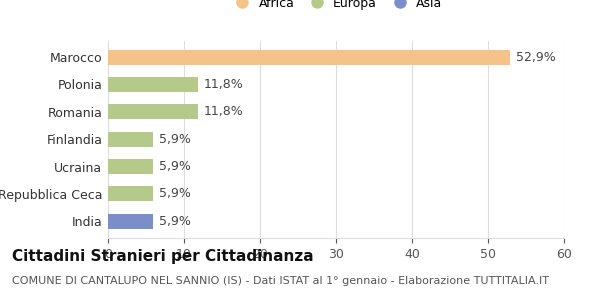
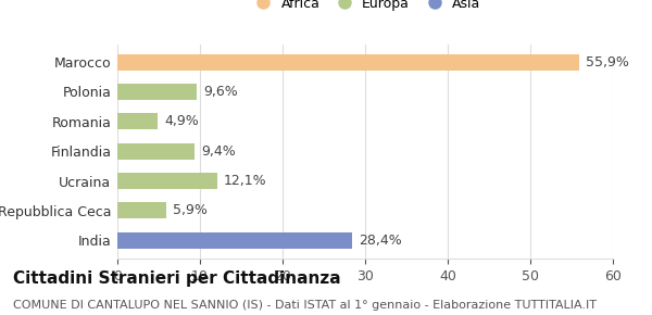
Marocco: 52,9% -> 55,9%
Polonia: 11,8% -> 9,6%
Romania: 11,8% -> 4,9%
Finlandia: 5,9% -> 9,4%
Ucraina: 5,9% -> 12,1%
India: 5,9% -> 28,4%
